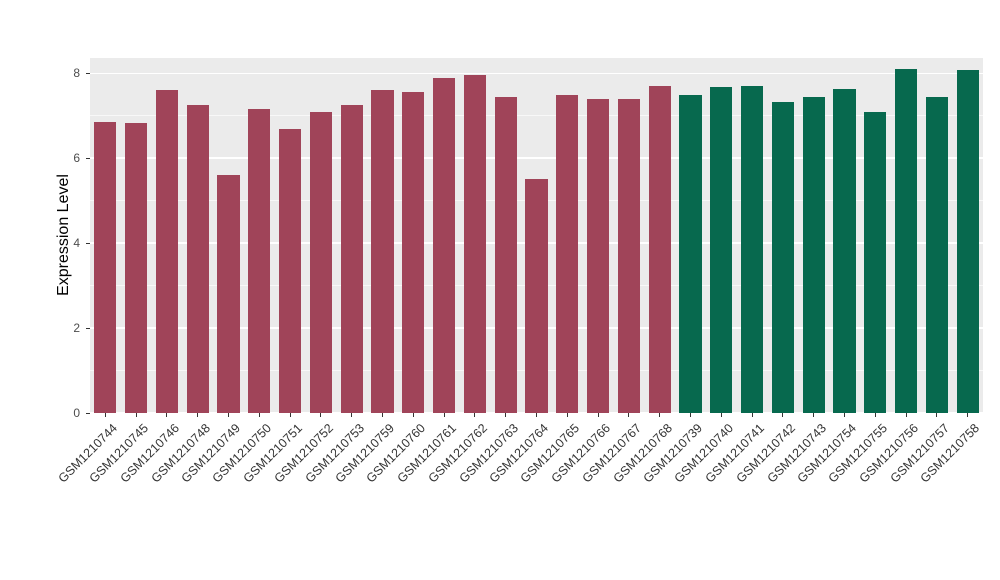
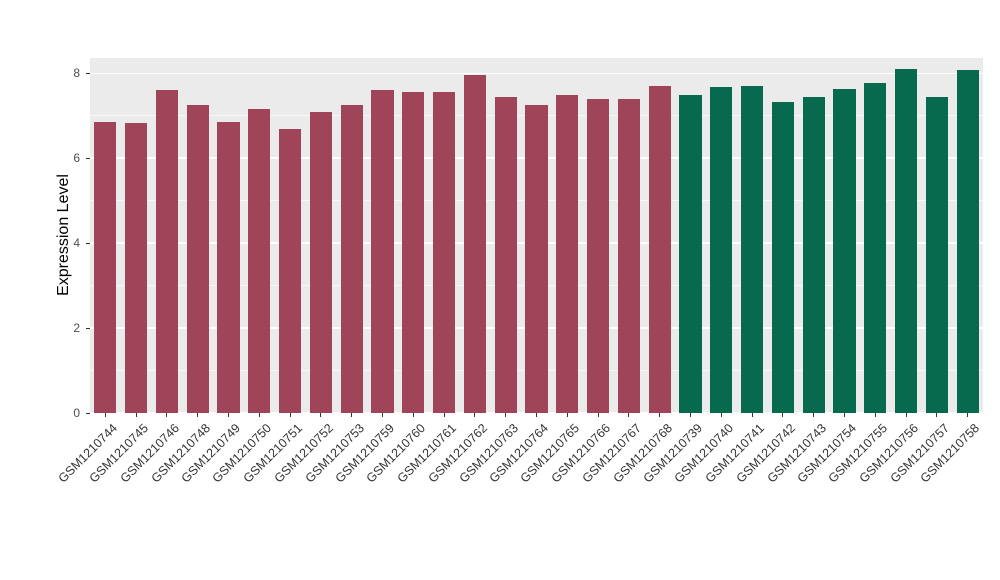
GSM1210749: 5.6 -> 6.8
GSM1210761: 7.9 -> 7.5
GSM1210764: 5.5 -> 7.2
GSM1210755: 7.1 -> 7.8
